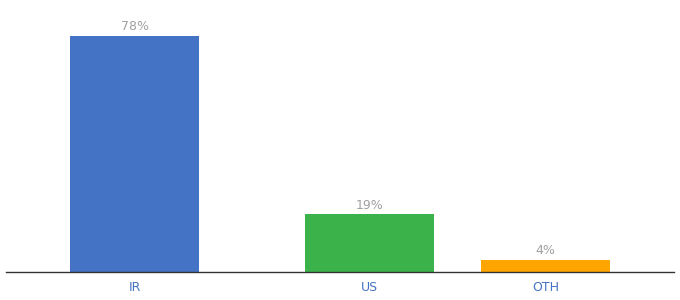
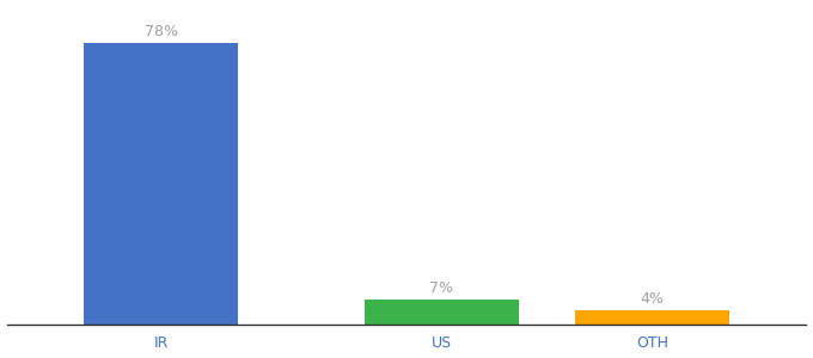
US: 19% -> 7%
